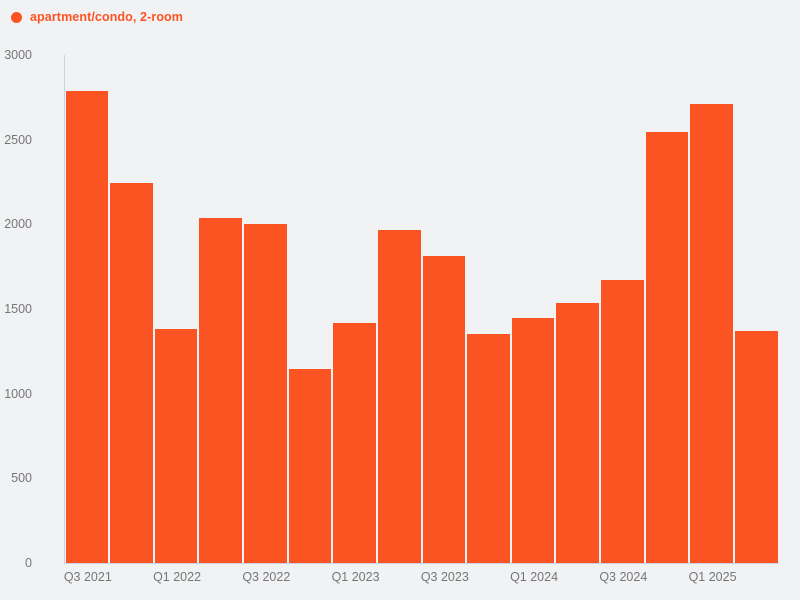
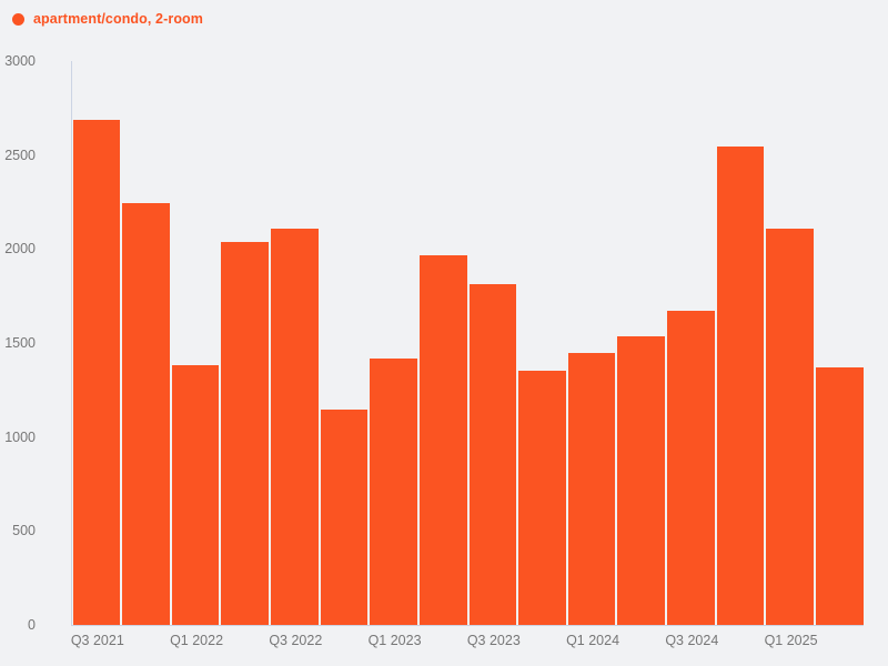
Q3 2021: 2780 -> 2690
Q3 2022: 2000 -> 2110
Q1 2025: 2710 -> 2110
